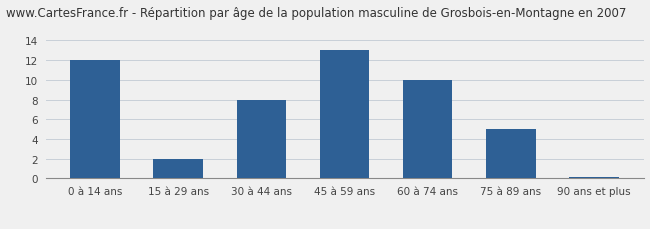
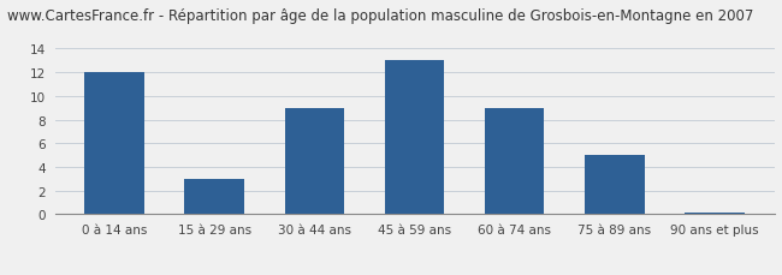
15 à 29 ans: 2.0 -> 3.0
30 à 44 ans: 8.0 -> 9.0
60 à 74 ans: 10.0 -> 9.0
